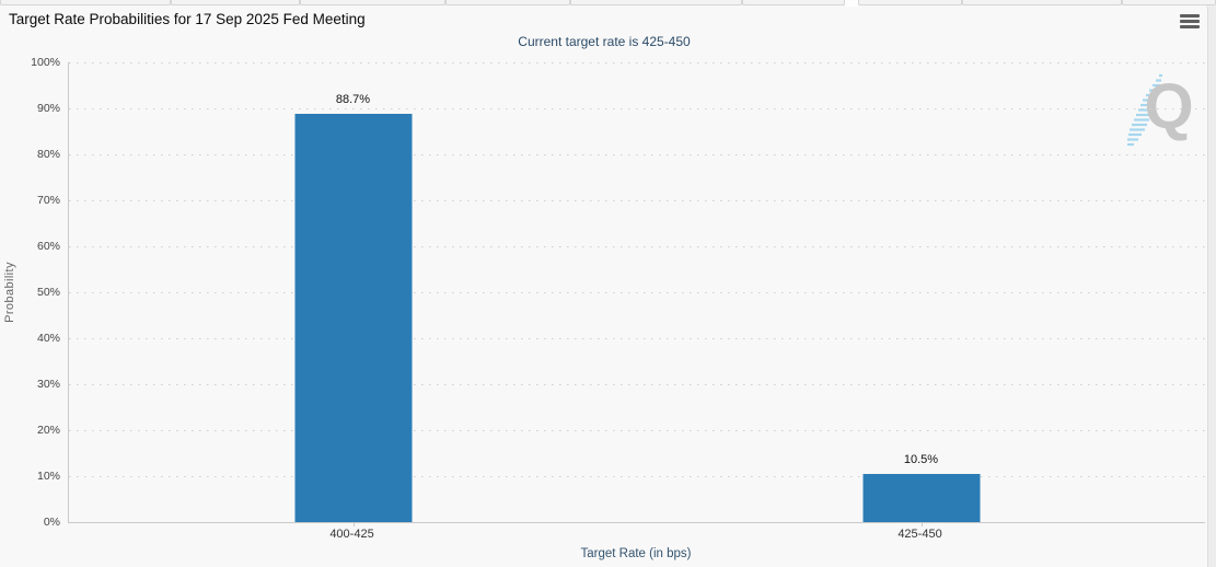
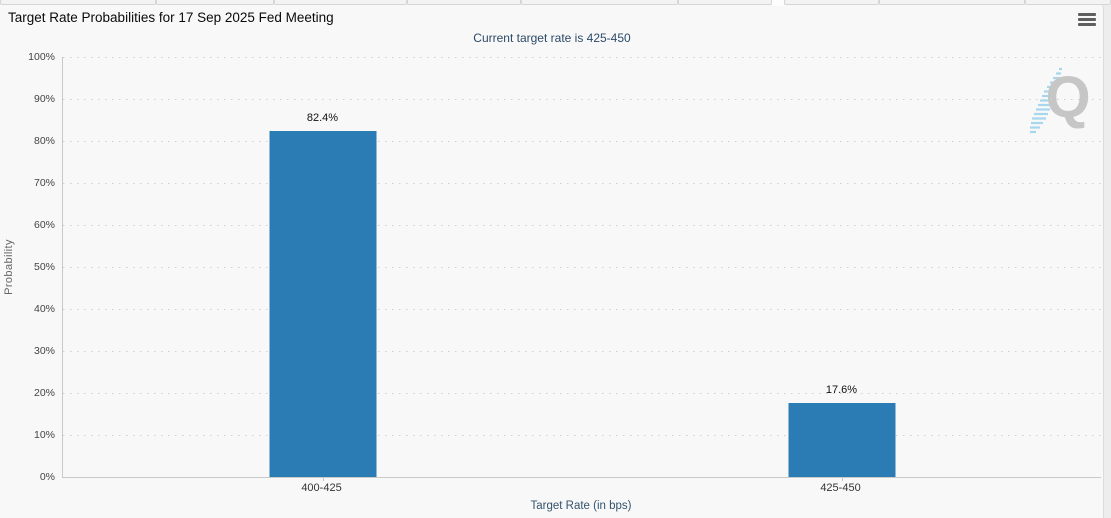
400-425: 88.7% -> 82.4%
425-450: 10.5% -> 17.6%
